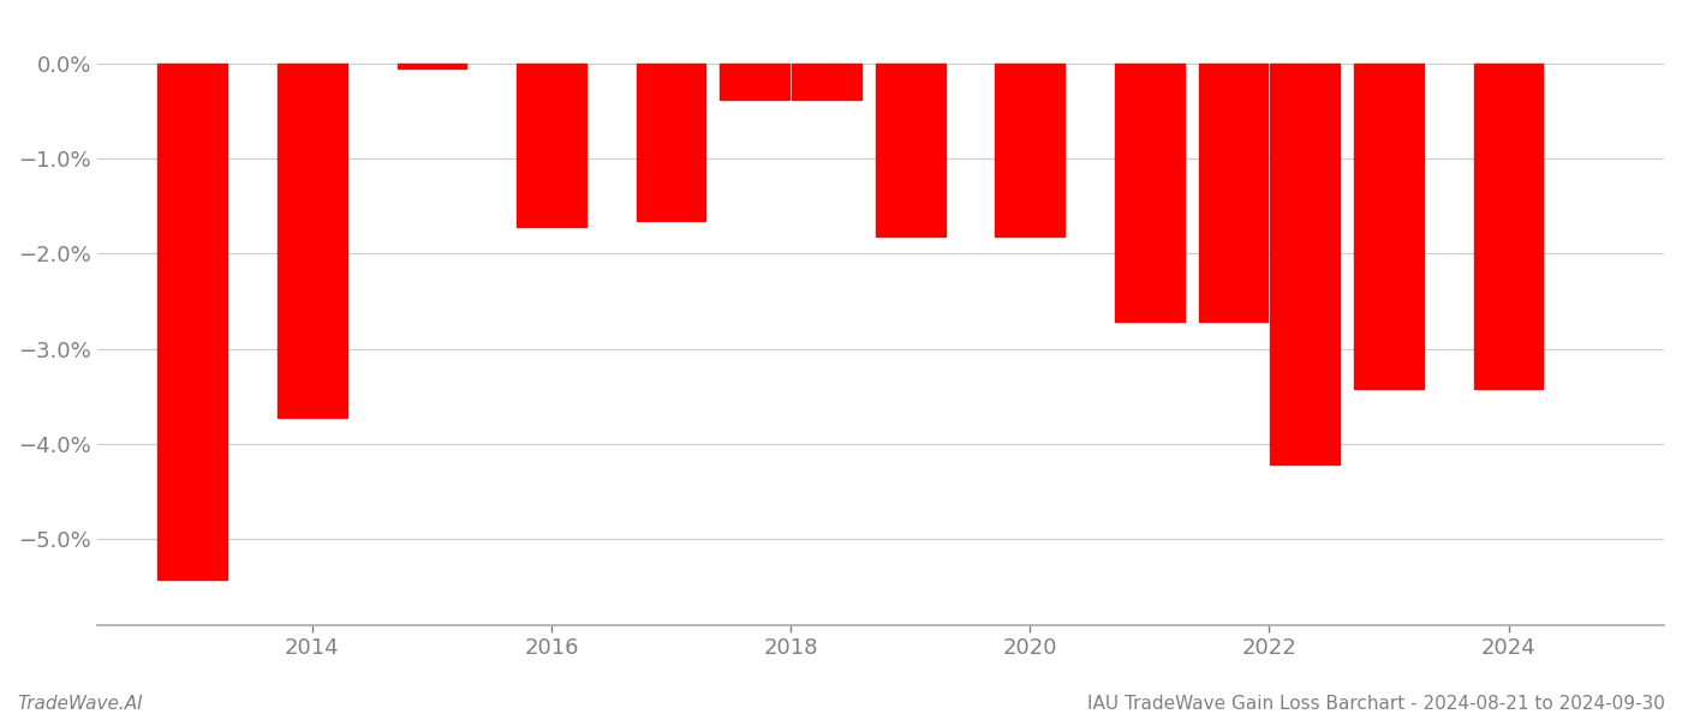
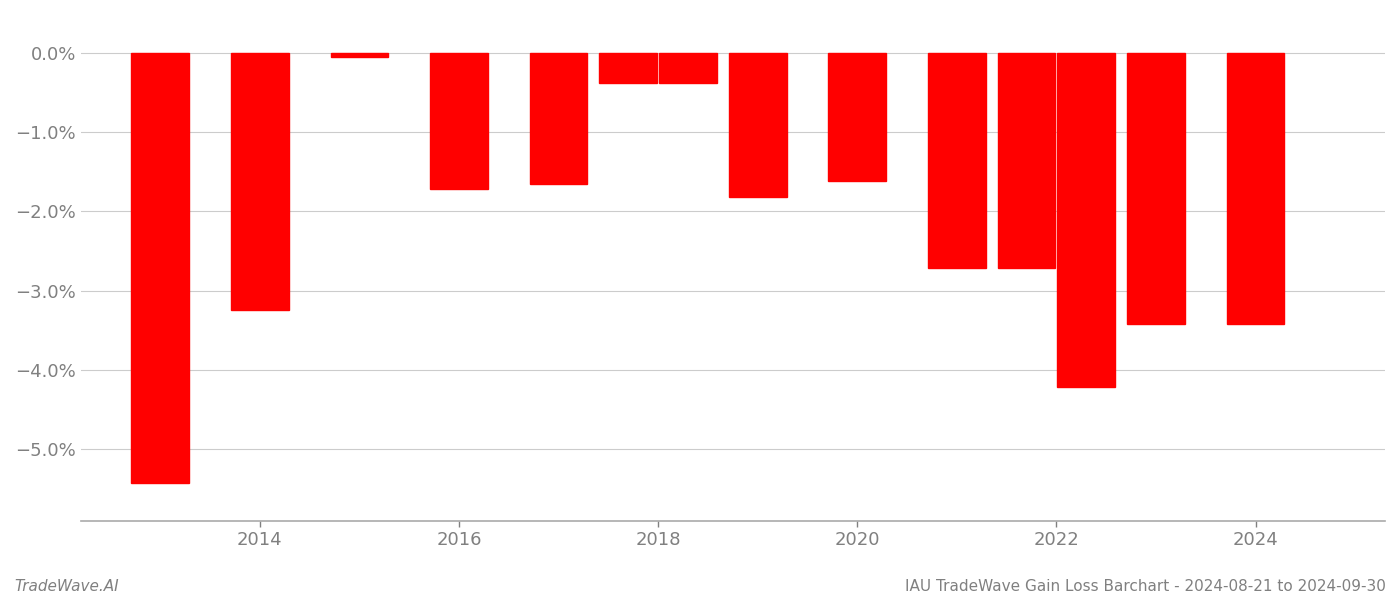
2014: -3.72% -> -3.24%
2020: -1.82% -> -1.62%
